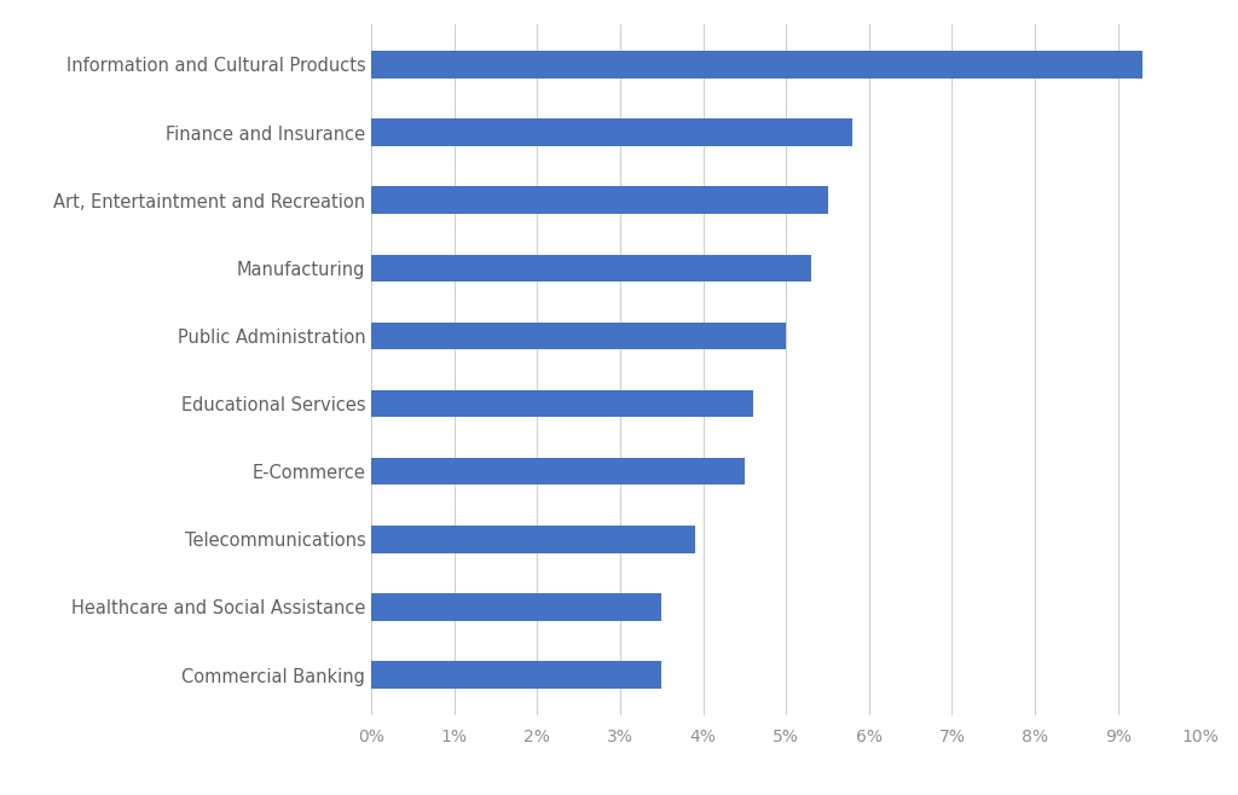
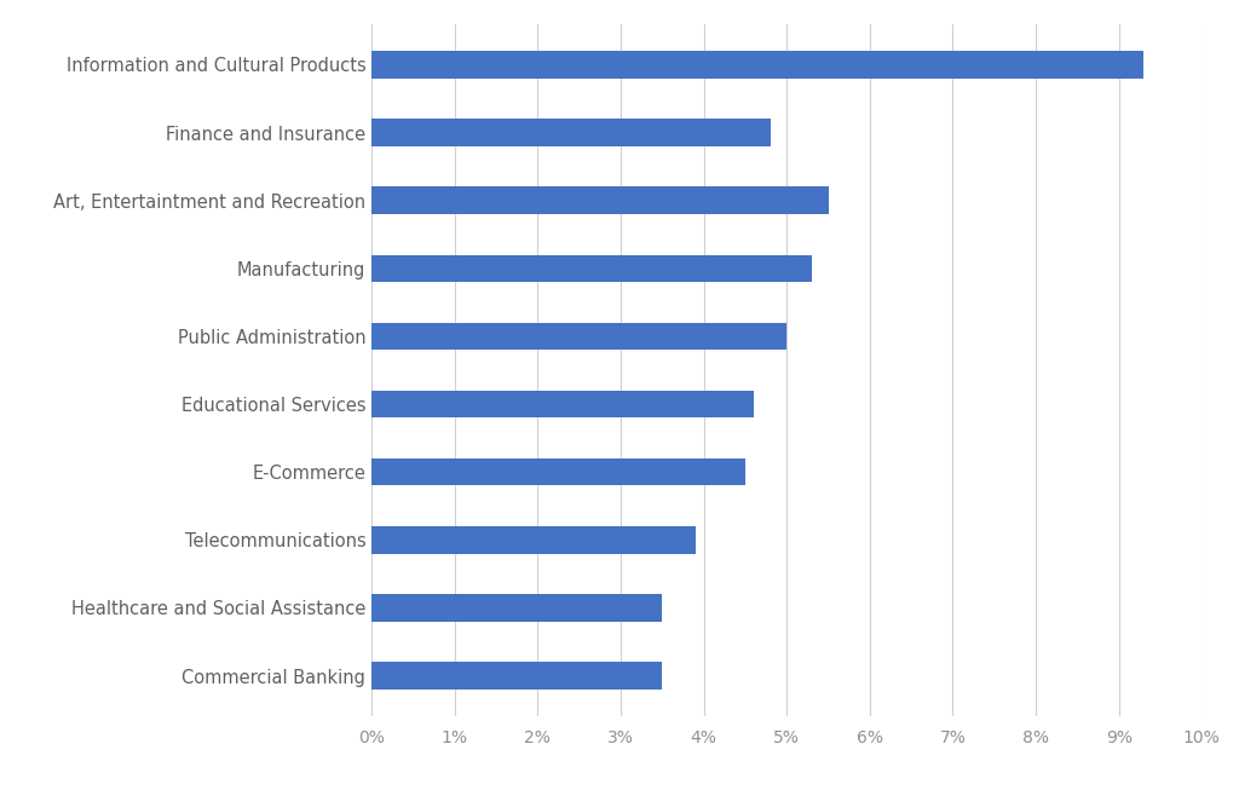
Finance and Insurance: 5.8% -> 4.8%
